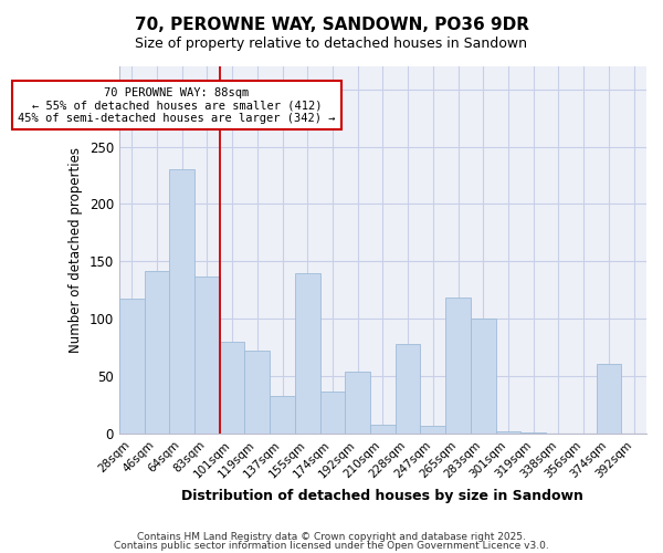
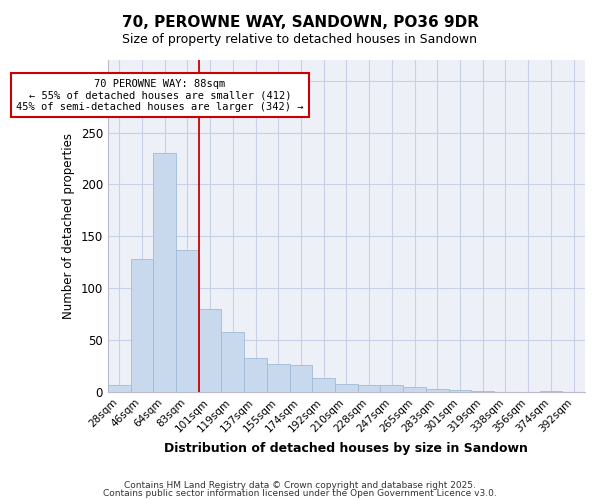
28sqm: 118 -> 7
46sqm: 142 -> 128
119sqm: 72 -> 58
155sqm: 140 -> 27
174sqm: 37 -> 26
192sqm: 54 -> 13
228sqm: 78 -> 7
265sqm: 119 -> 5
283sqm: 100 -> 3
374sqm: 61 -> 1
